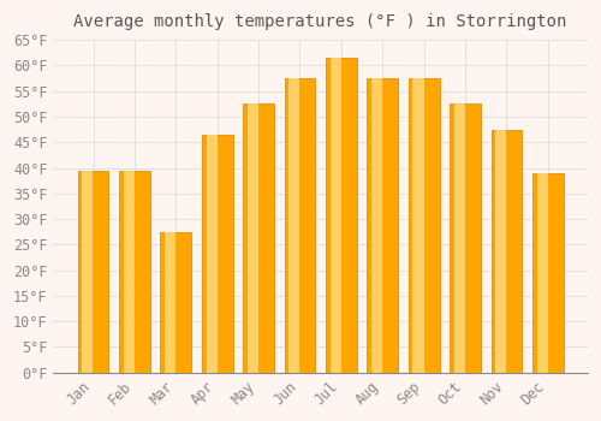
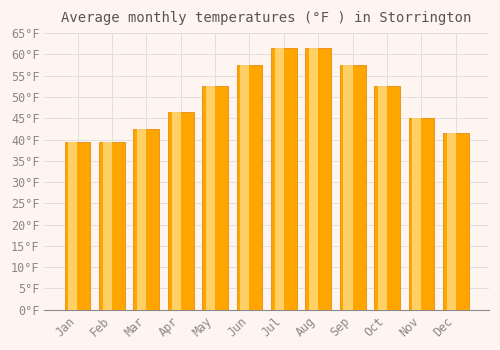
Mar: 27.5°F -> 42.5°F
Aug: 57.5°F -> 61.5°F
Nov: 47.5°F -> 45.0°F
Dec: 39.0°F -> 41.5°F
